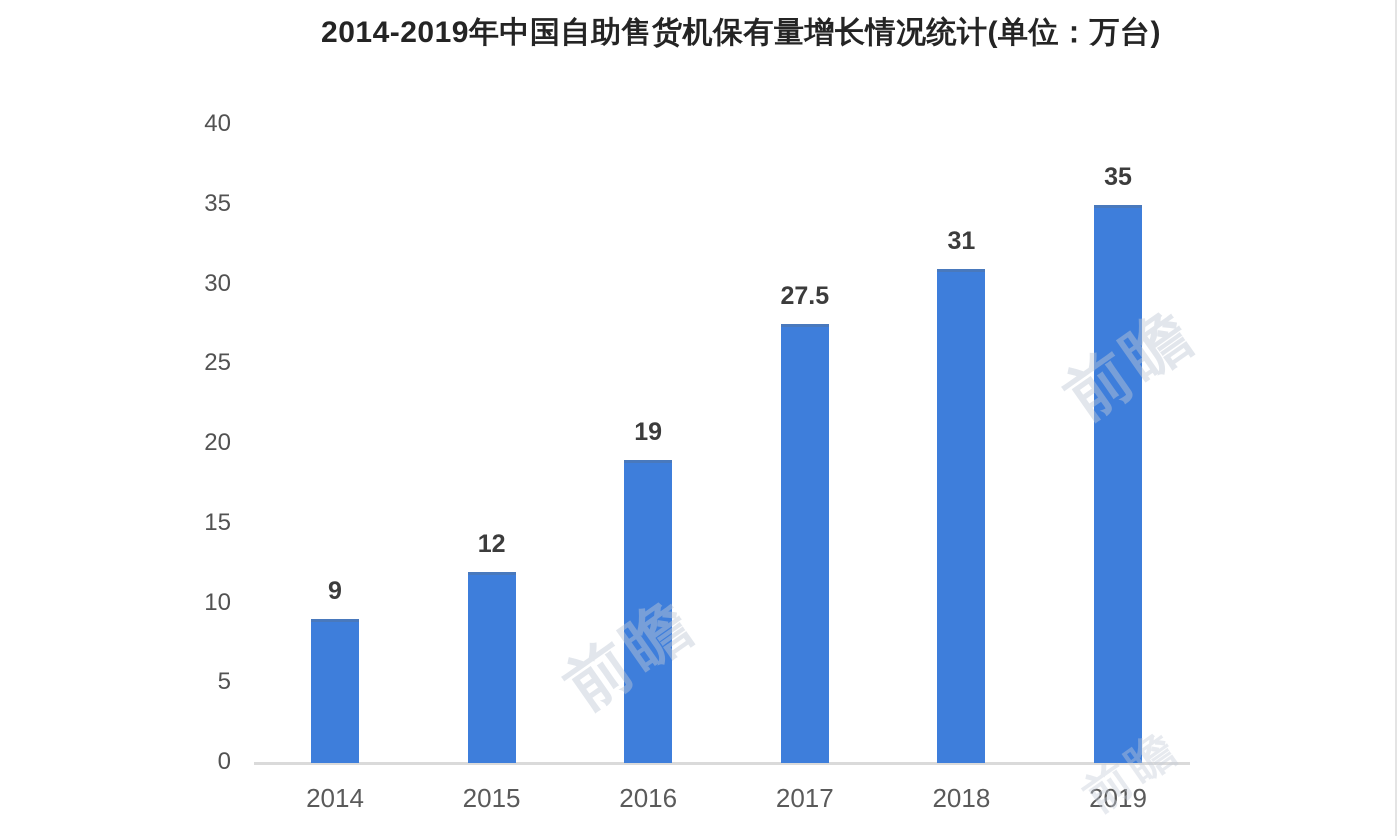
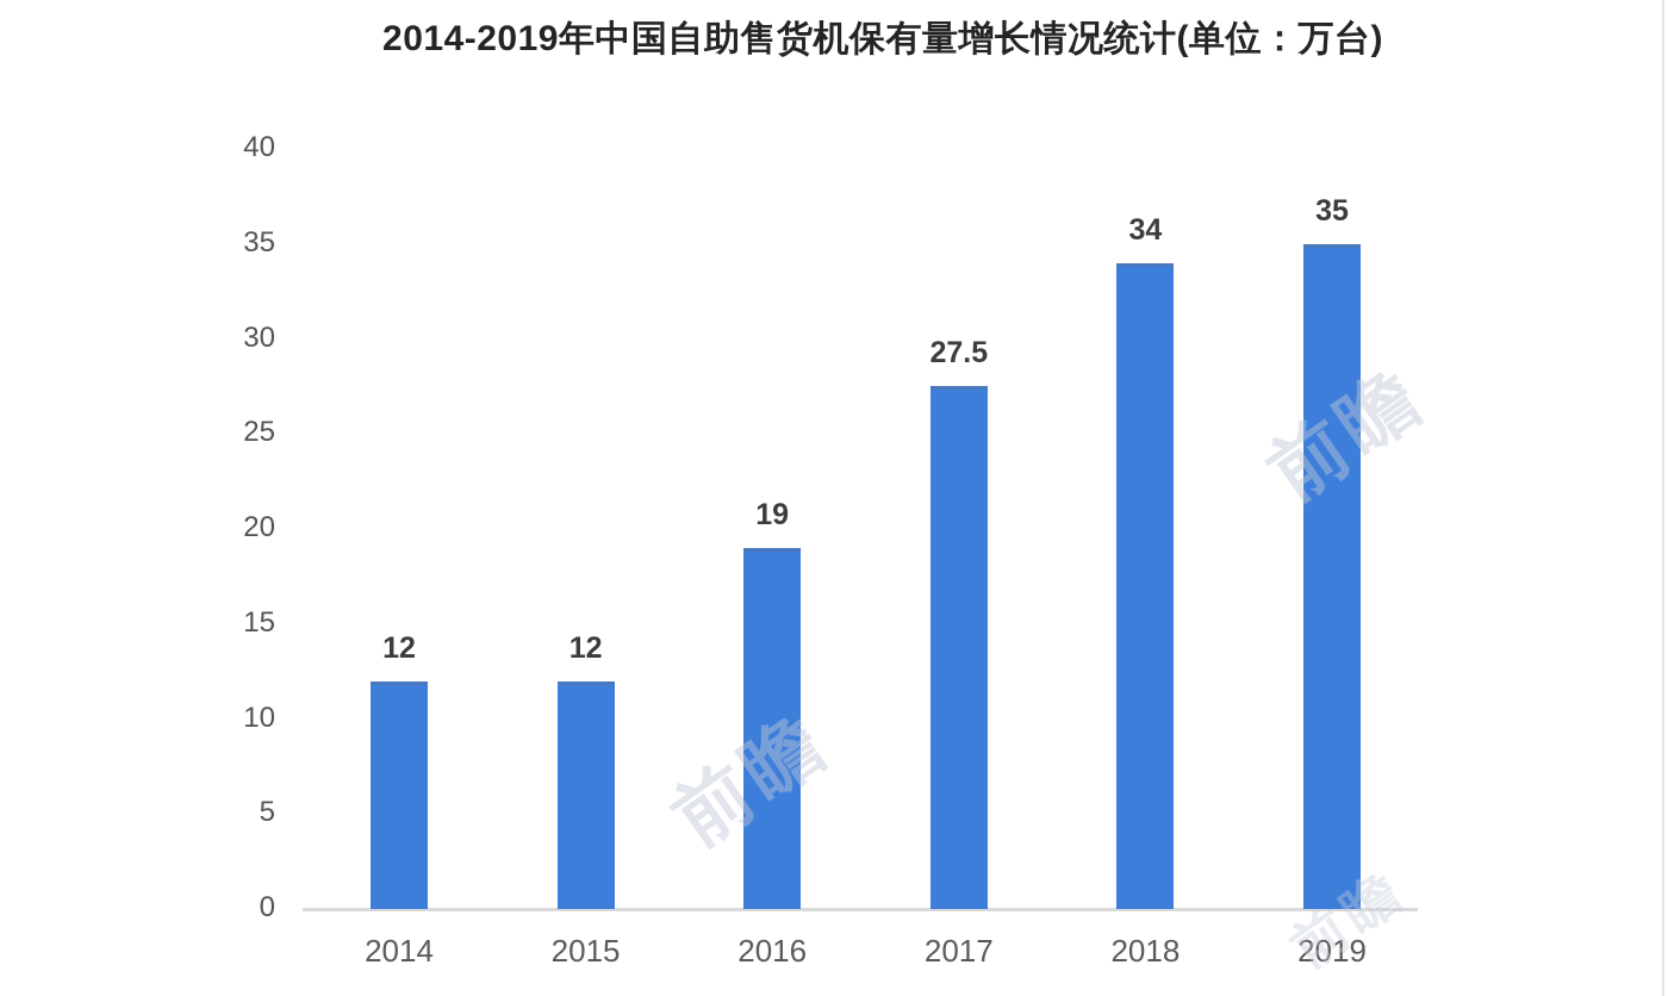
2014: 9 -> 12
2018: 31 -> 34
